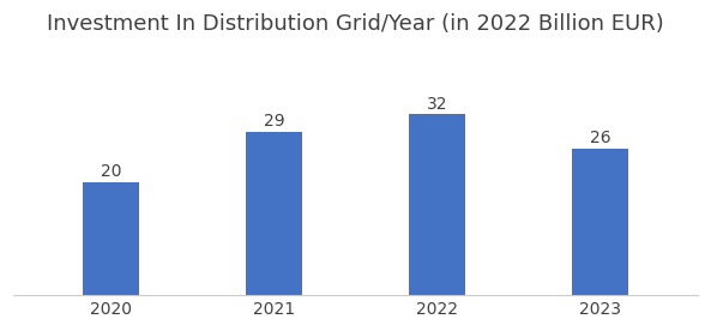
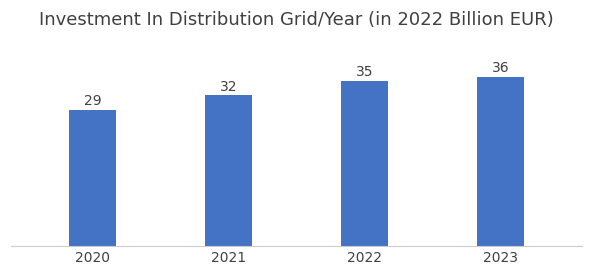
2020: 20 -> 29
2021: 29 -> 32
2022: 32 -> 35
2023: 26 -> 36
